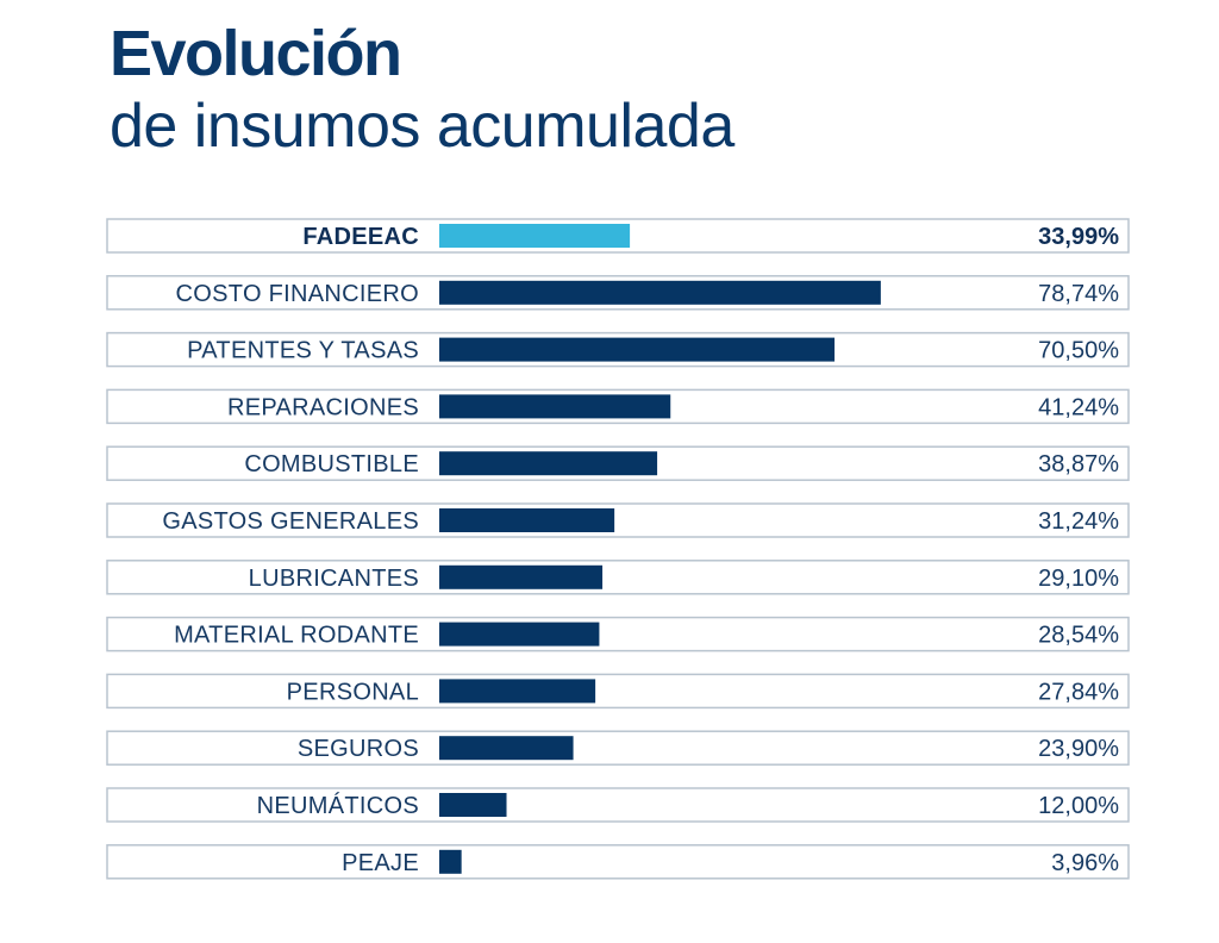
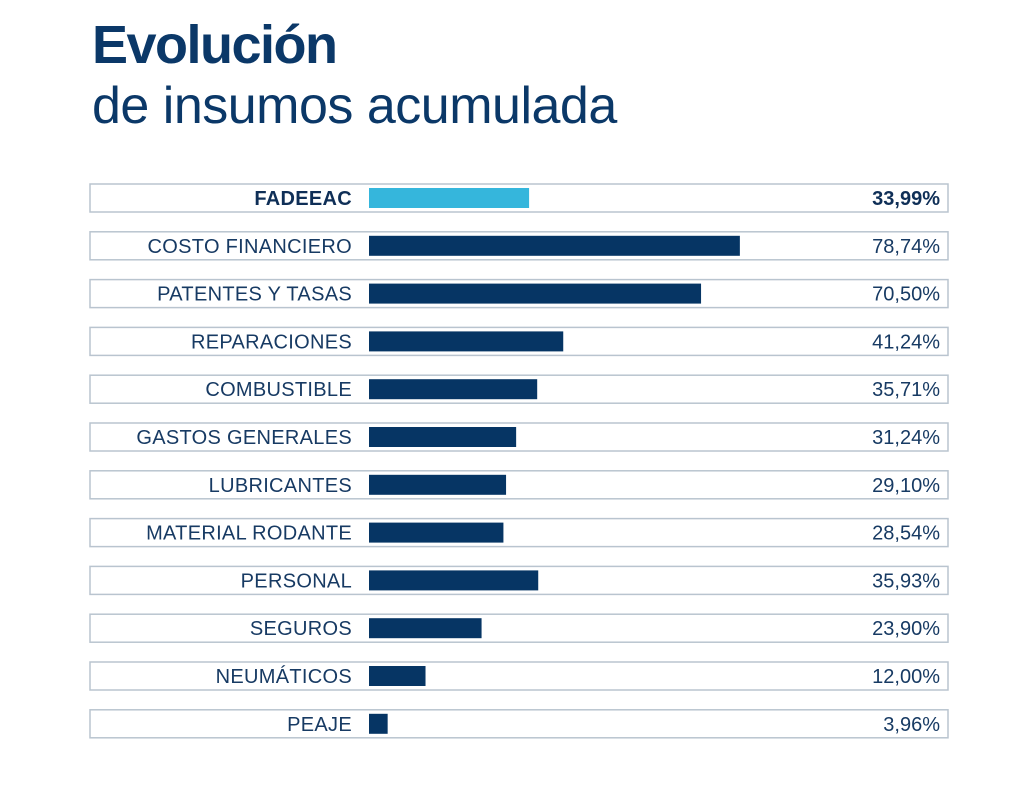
COMBUSTIBLE: 38,87% -> 35,71%
PERSONAL: 27,84% -> 35,93%
